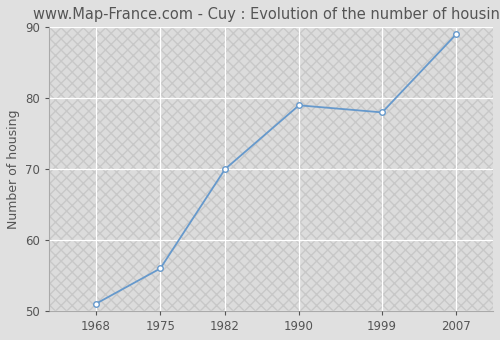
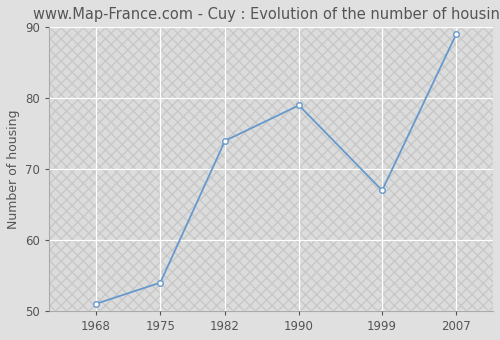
1975: 56 -> 54
1982: 70 -> 74
1999: 78 -> 67
